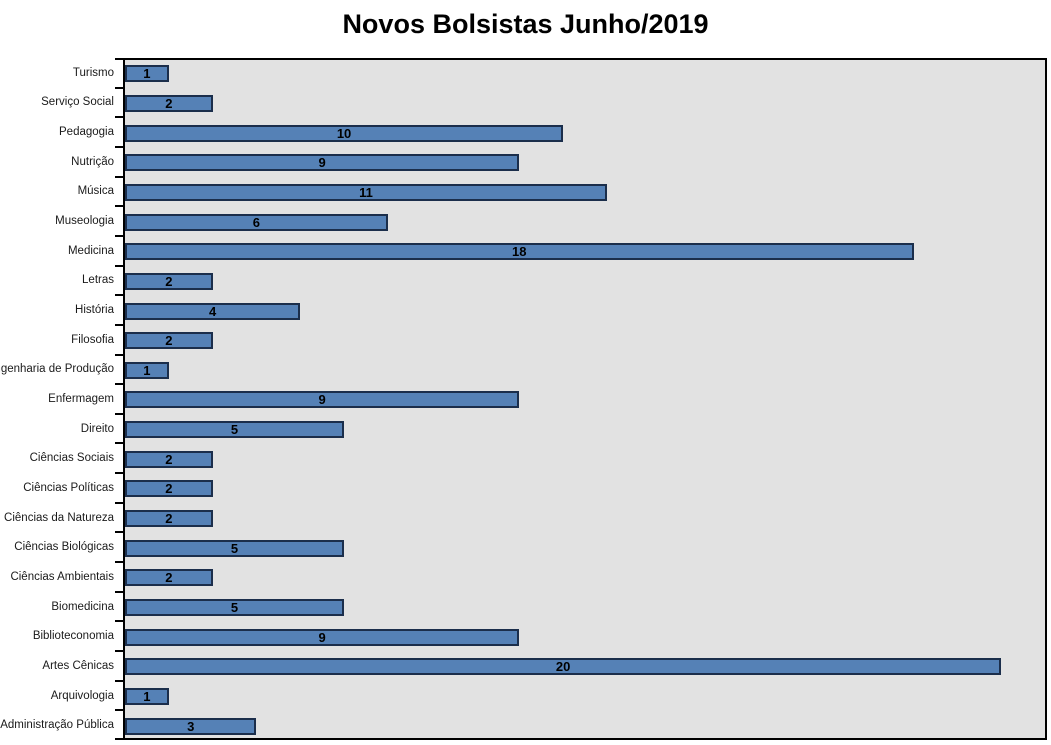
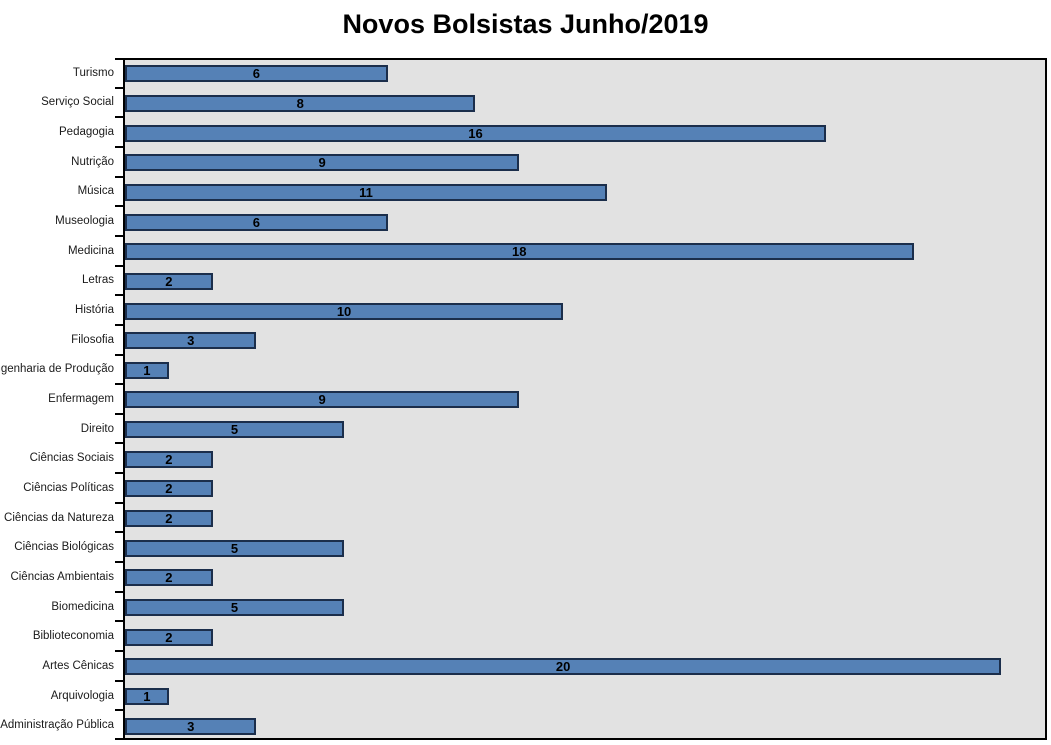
Turismo: 1 -> 6
Serviço Social: 2 -> 8
Pedagogia: 10 -> 16
História: 4 -> 10
Filosofia: 2 -> 3
Biblioteconomia: 9 -> 2
